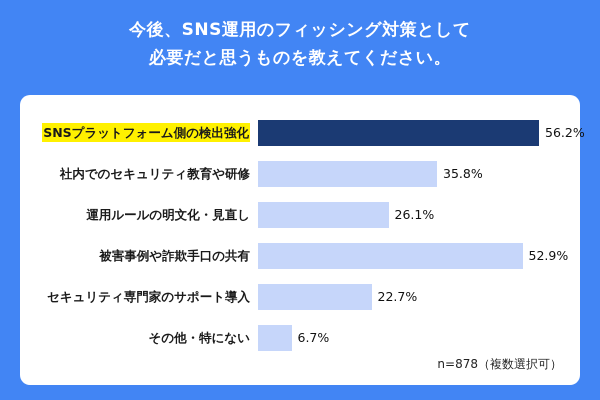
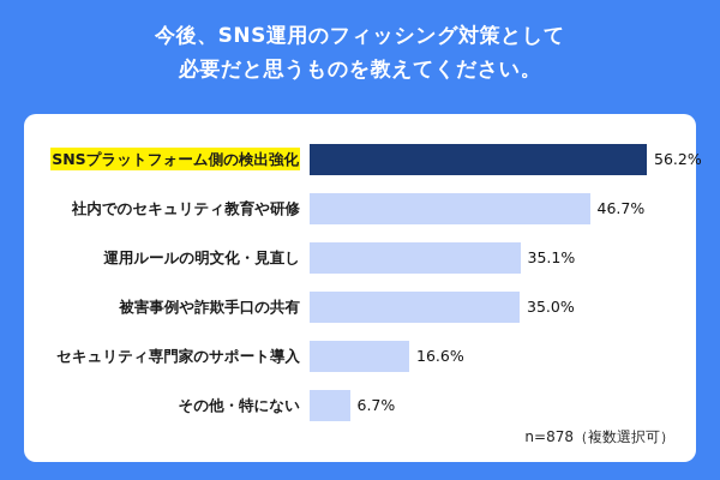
社内でのセキュリティ教育や研修: 35.8% -> 46.7%
運用ルールの明文化・見直し: 26.1% -> 35.1%
被害事例や詐欺手口の共有: 52.9% -> 35.0%
セキュリティ専門家のサポート導入: 22.7% -> 16.6%
